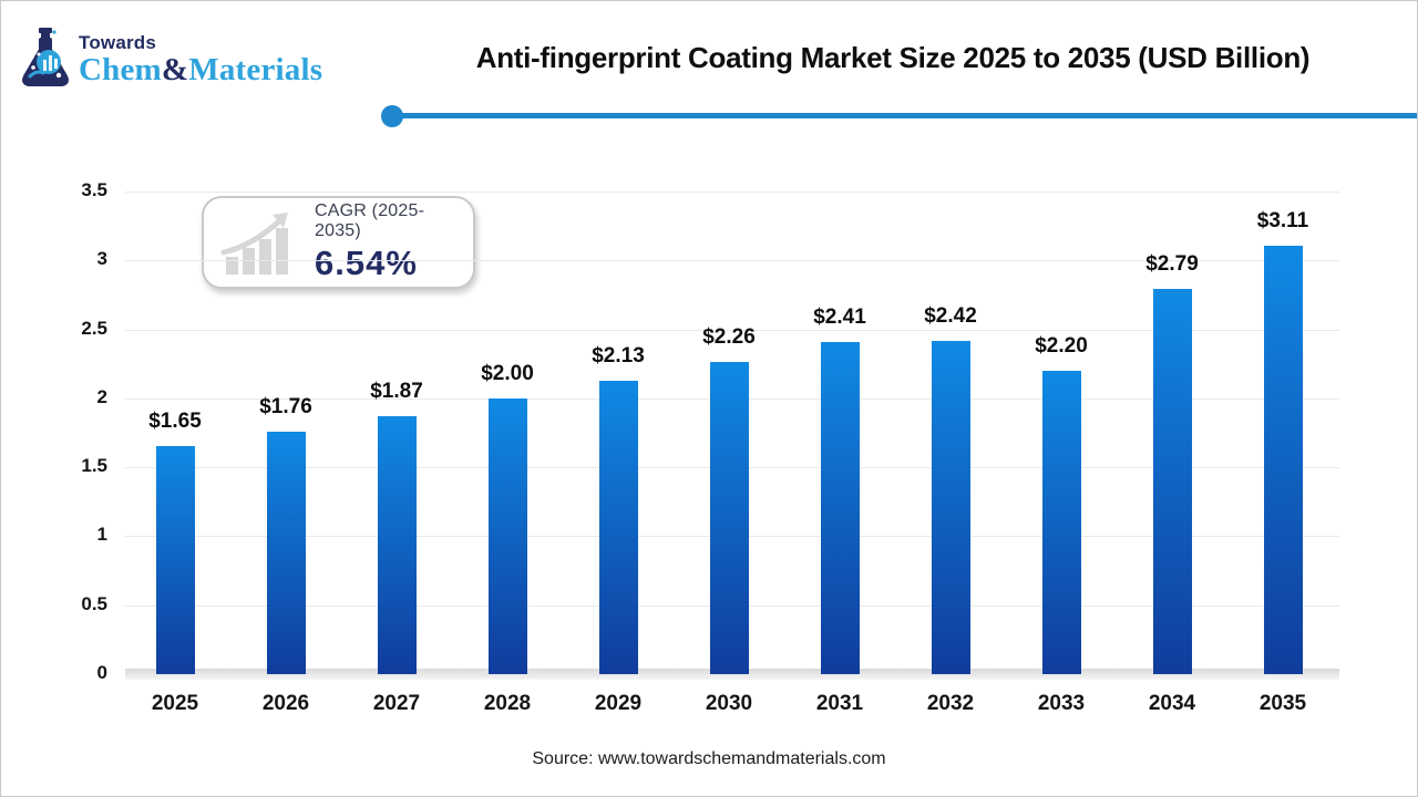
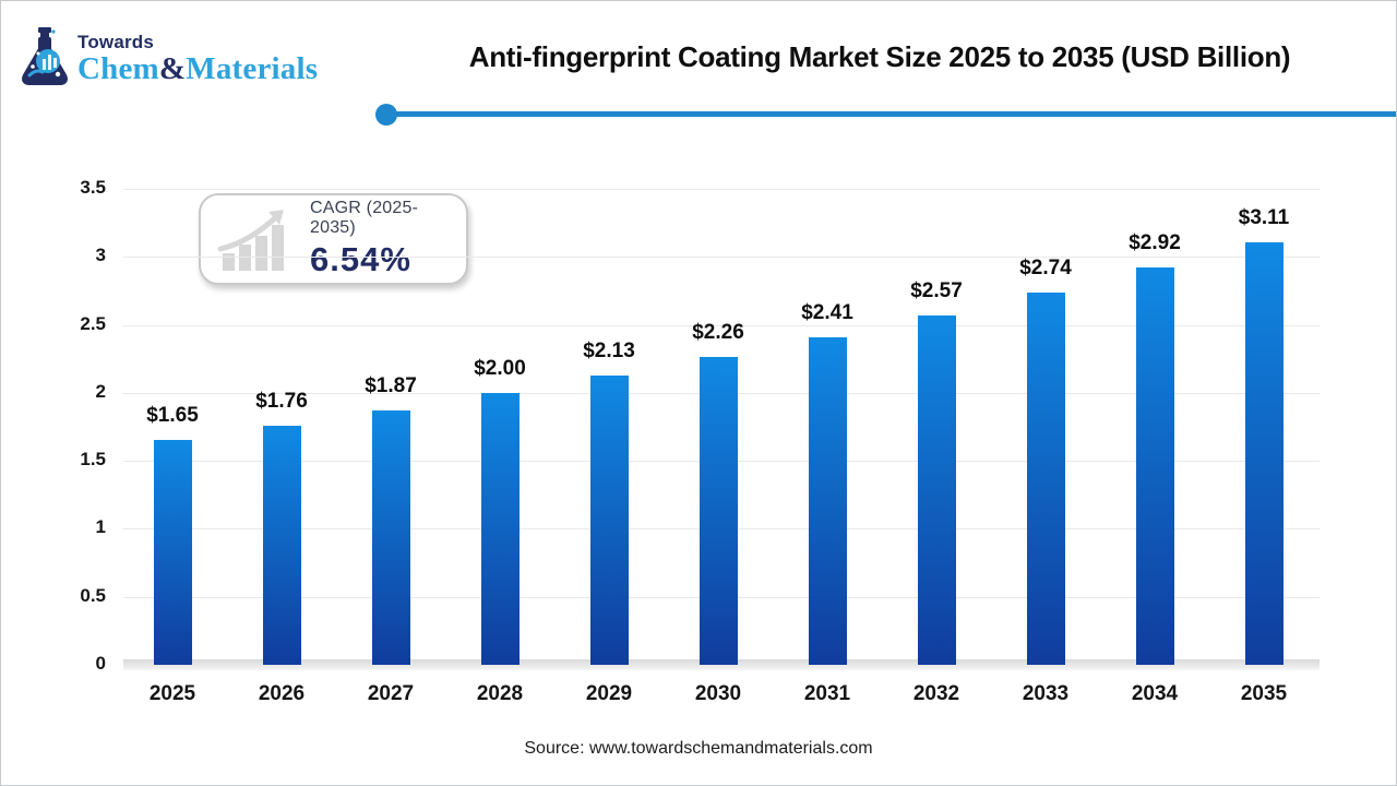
2032: $2.42 -> $2.57
2033: $2.20 -> $2.74
2034: $2.79 -> $2.92
